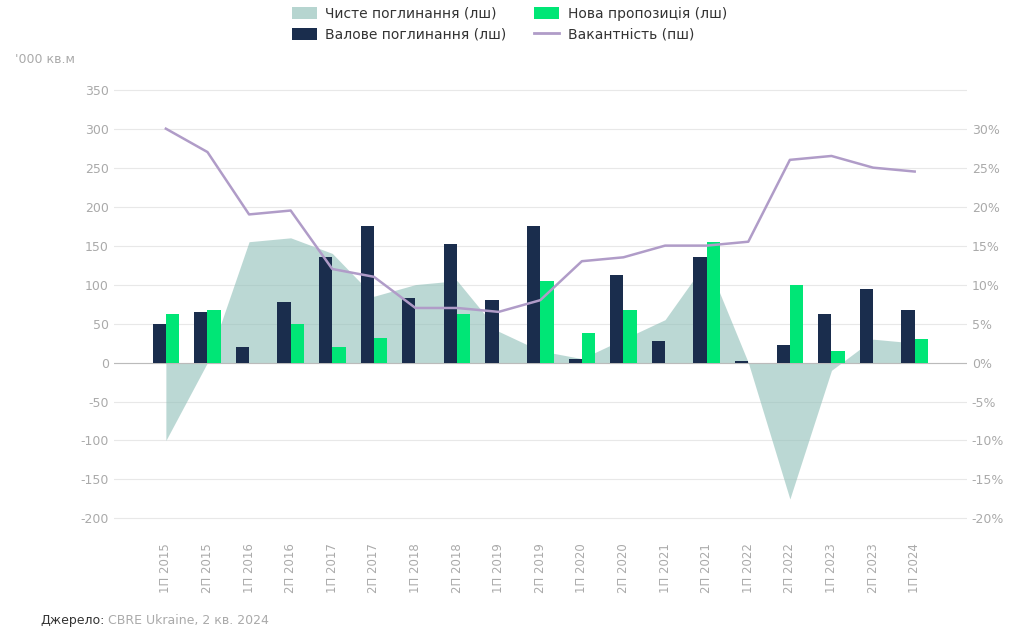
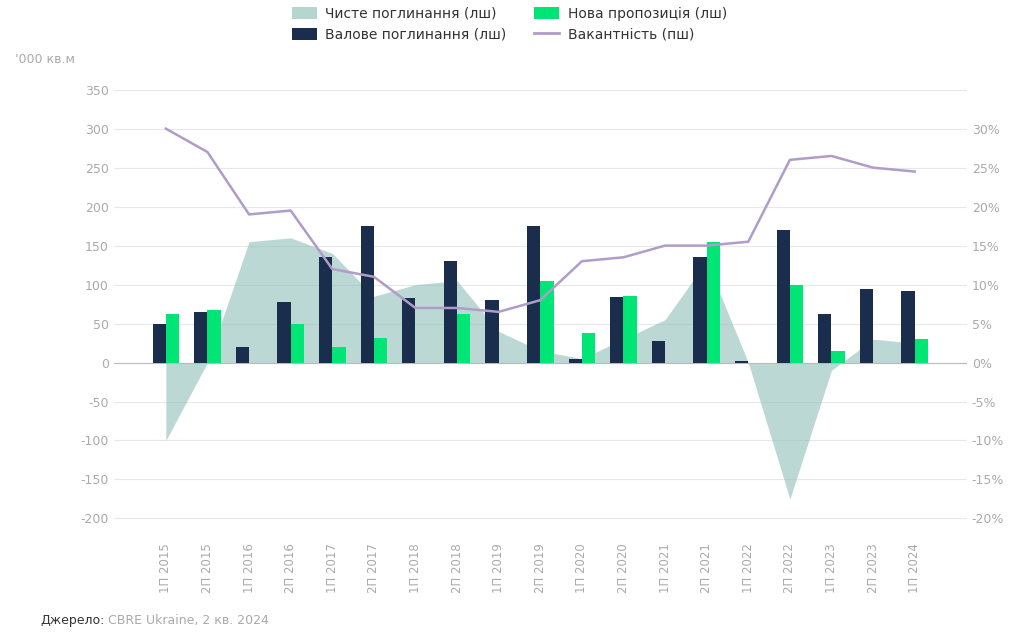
Валове поглинання (лш)/2П 2018: 152 -> 130
Валове поглинання (лш)/2П 2020: 112 -> 84
Нова пропозиція (лш)/2П 2020: 68 -> 86
Валове поглинання (лш)/2П 2022: 22 -> 170
Валове поглинання (лш)/1П 2024: 68 -> 92
